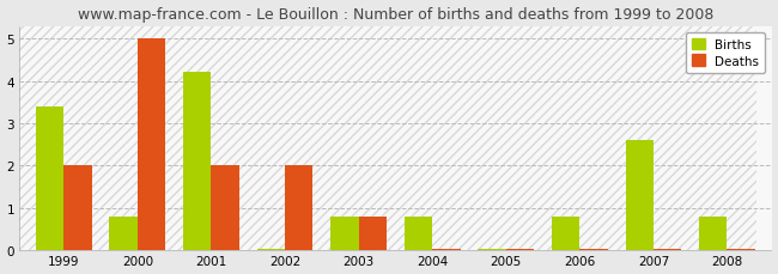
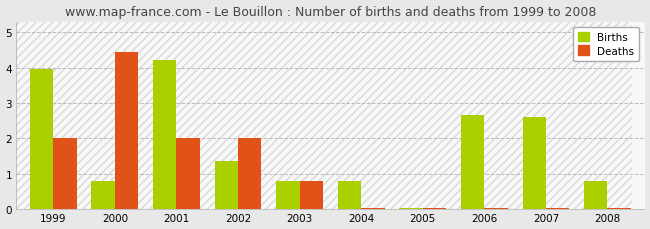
Births/1999: 3.40 -> 3.95
Deaths/2000: 5.00 -> 4.45
Births/2002: 0.05 -> 1.35
Births/2006: 0.80 -> 2.65
